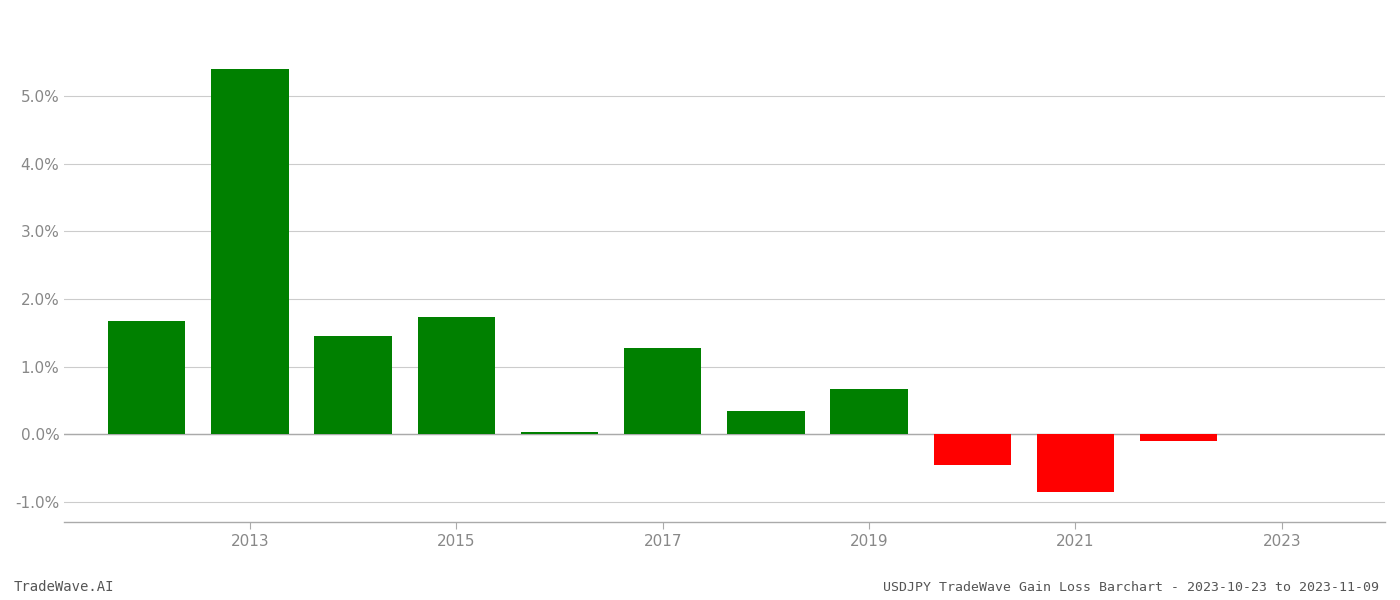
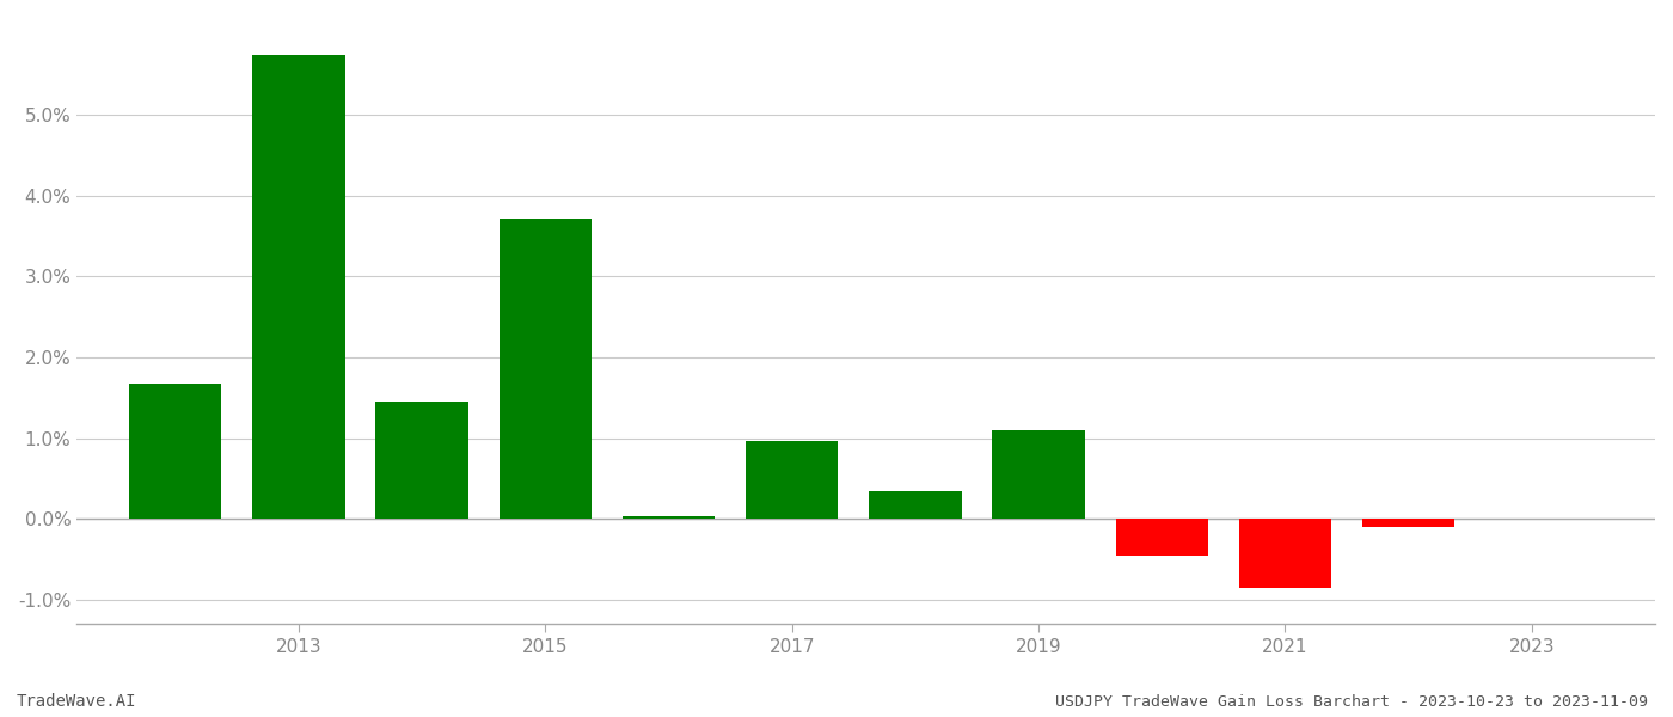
2013: 5.40% -> 5.74%
2015: 1.73% -> 3.72%
2017: 1.28% -> 0.96%
2019: 0.67% -> 1.10%
